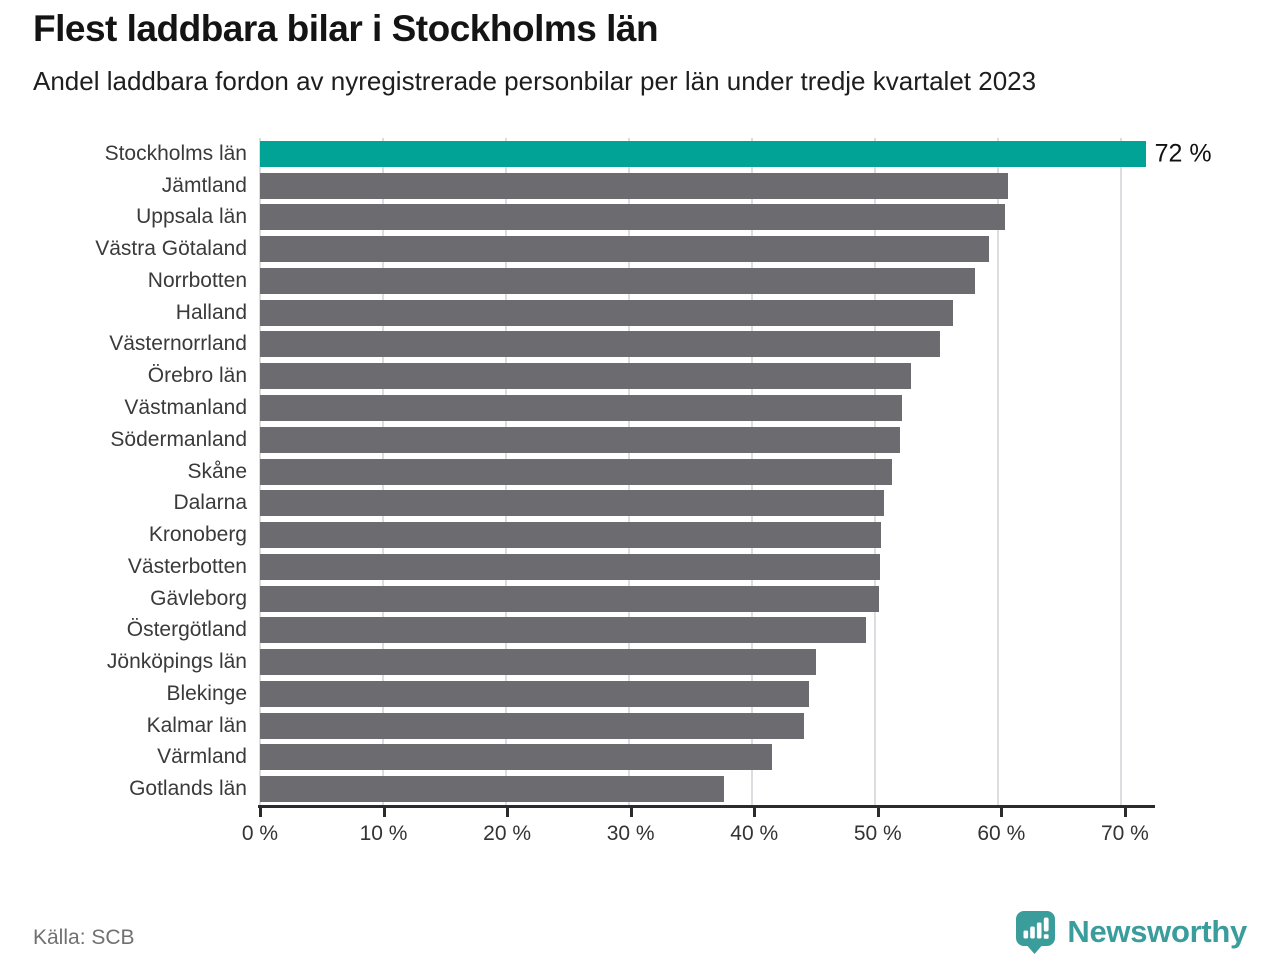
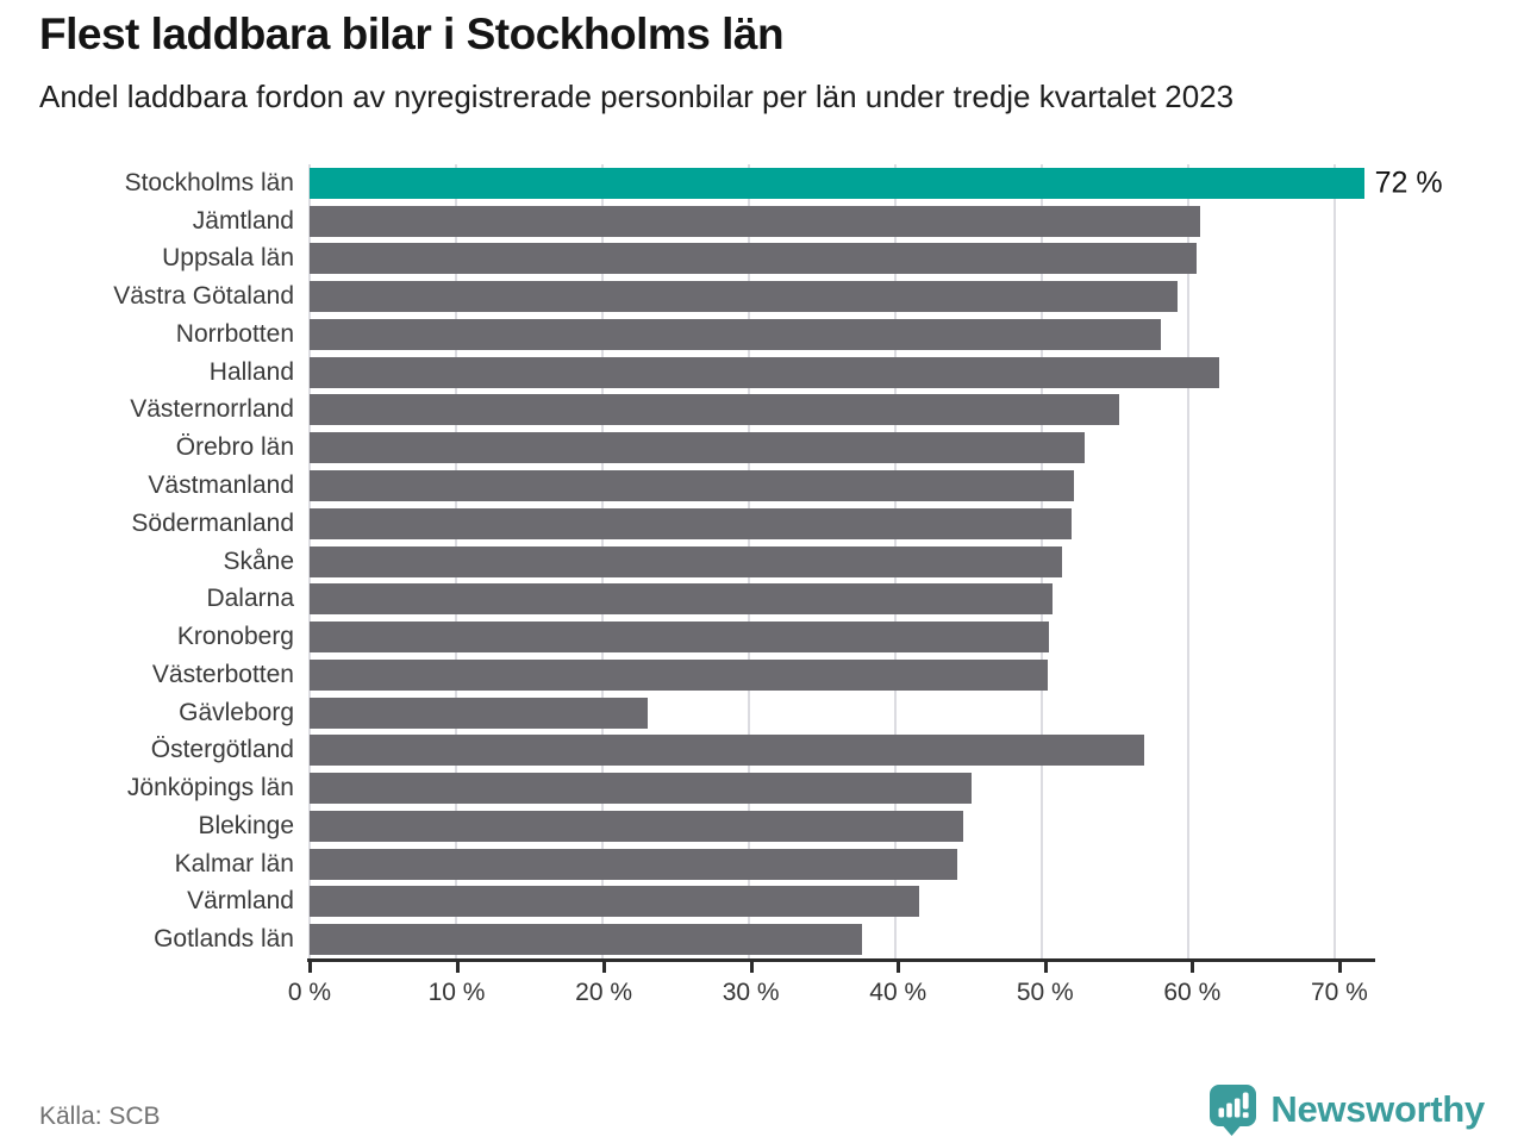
Halland: 56.3% -> 62.1%
Gävleborg: 50.3% -> 23.1%
Östergötland: 49.3% -> 57.0%
